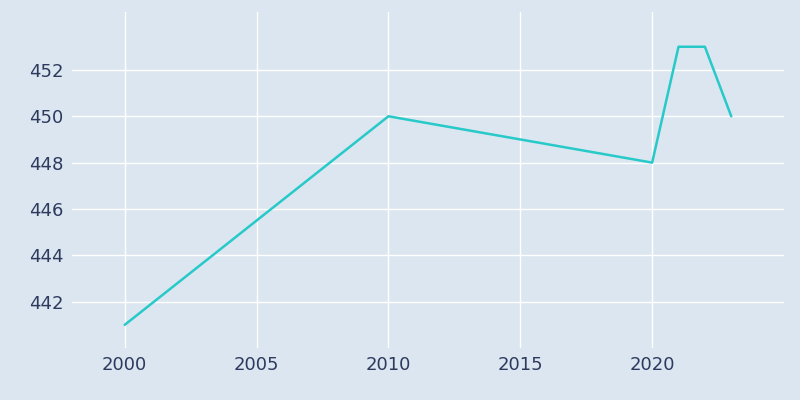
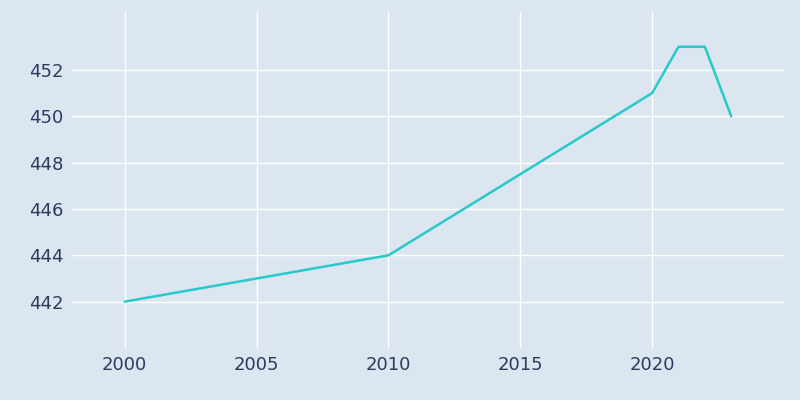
2000: 441 -> 442
2010: 450 -> 444
2020: 448 -> 451
